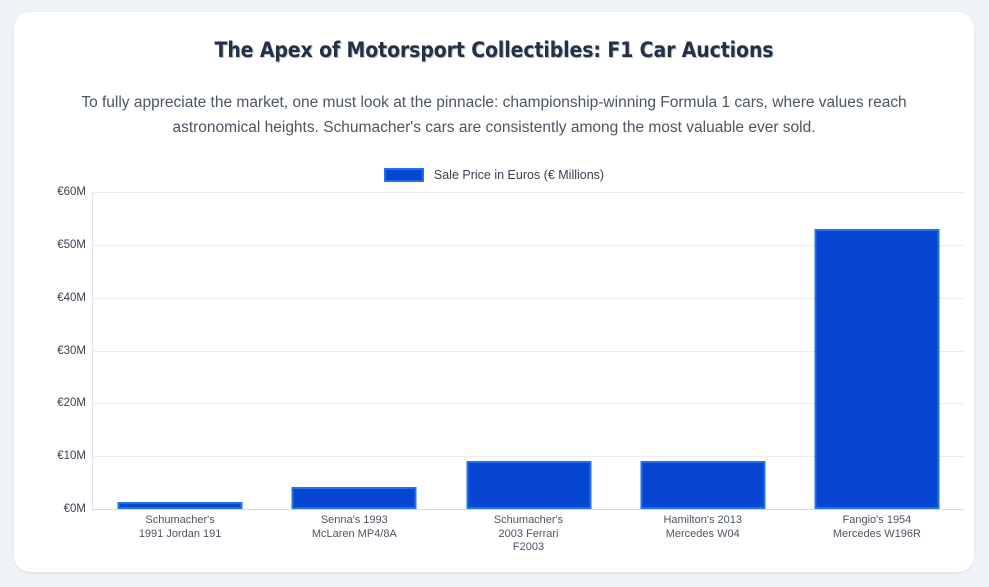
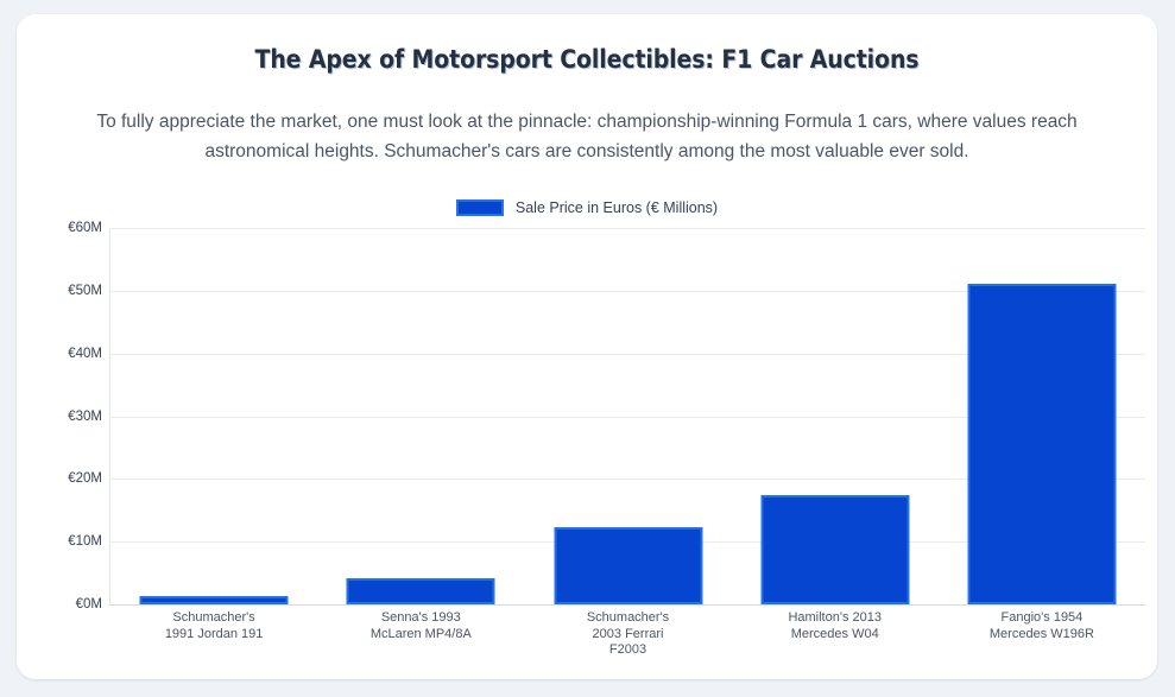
Schumacher's 2003 Ferrari F2003: €9M -> €12M
Hamilton's 2013 Mercedes W04: €9M -> €18M
Fangio's 1954 Mercedes W196R: €53M -> €51M
